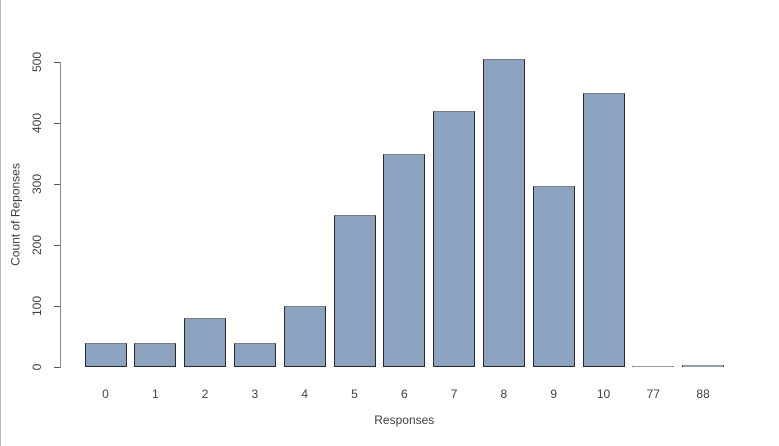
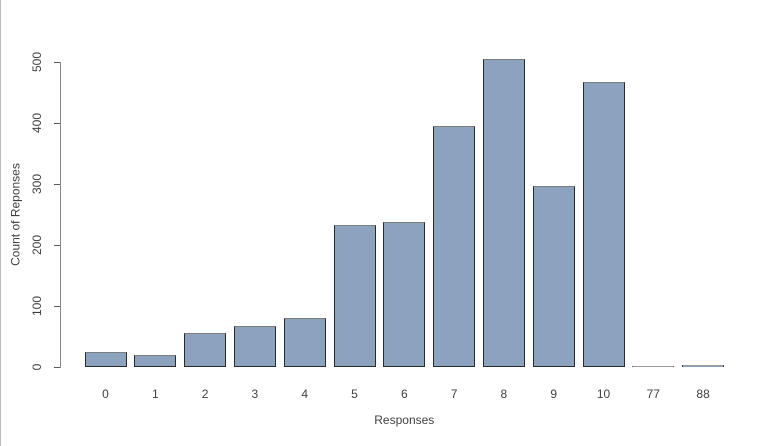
0: 40 -> 20
1: 40 -> 20
2: 80 -> 60
3: 40 -> 70
4: 100 -> 80
5: 250 -> 230
6: 350 -> 240
7: 420 -> 400
10: 450 -> 470
